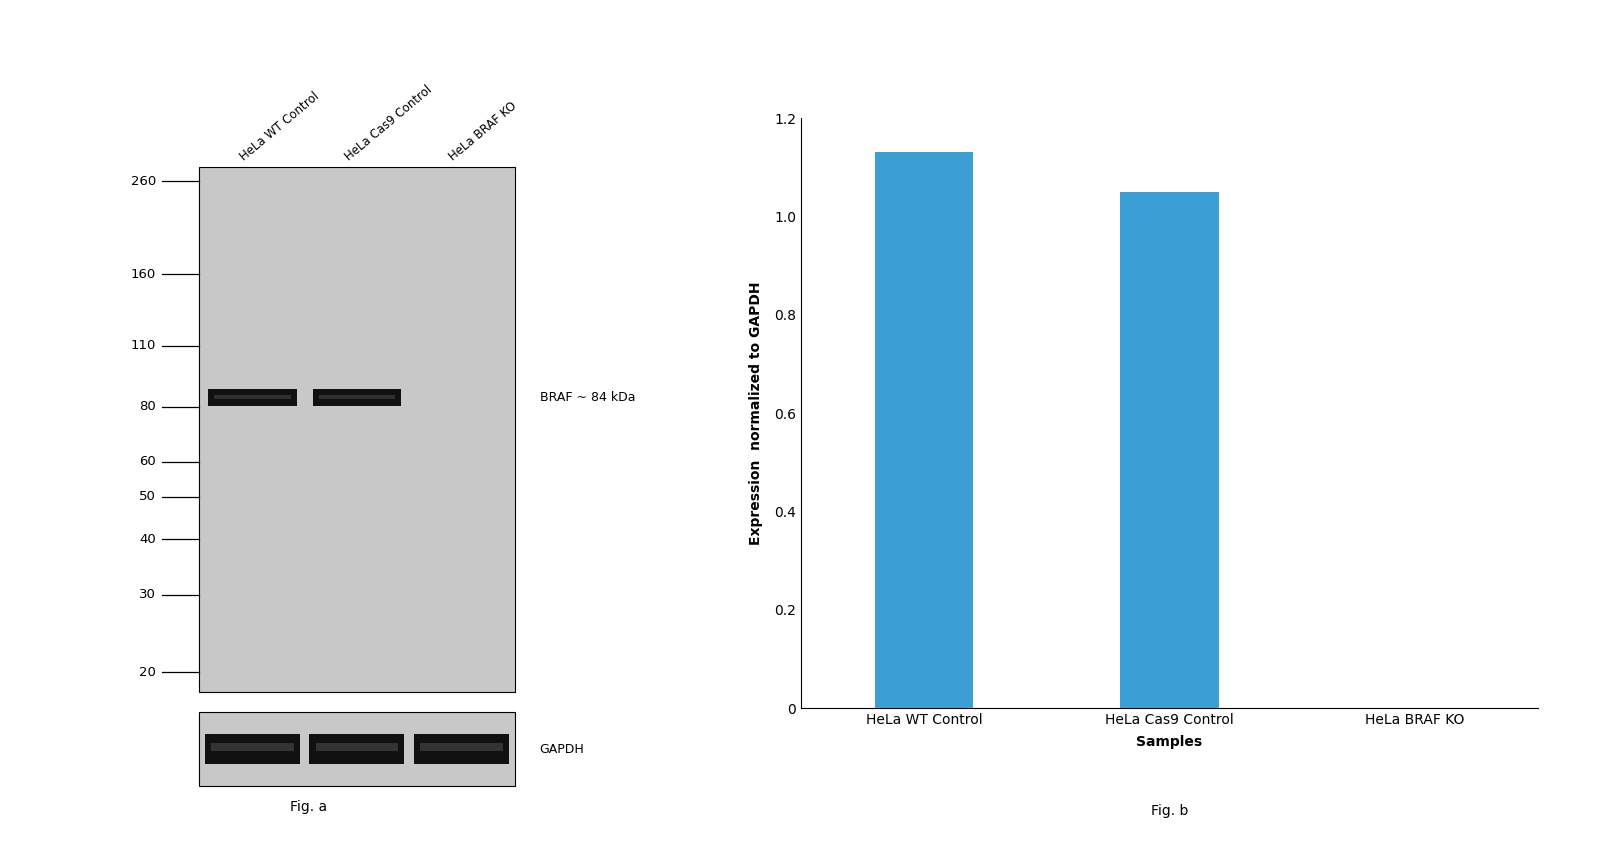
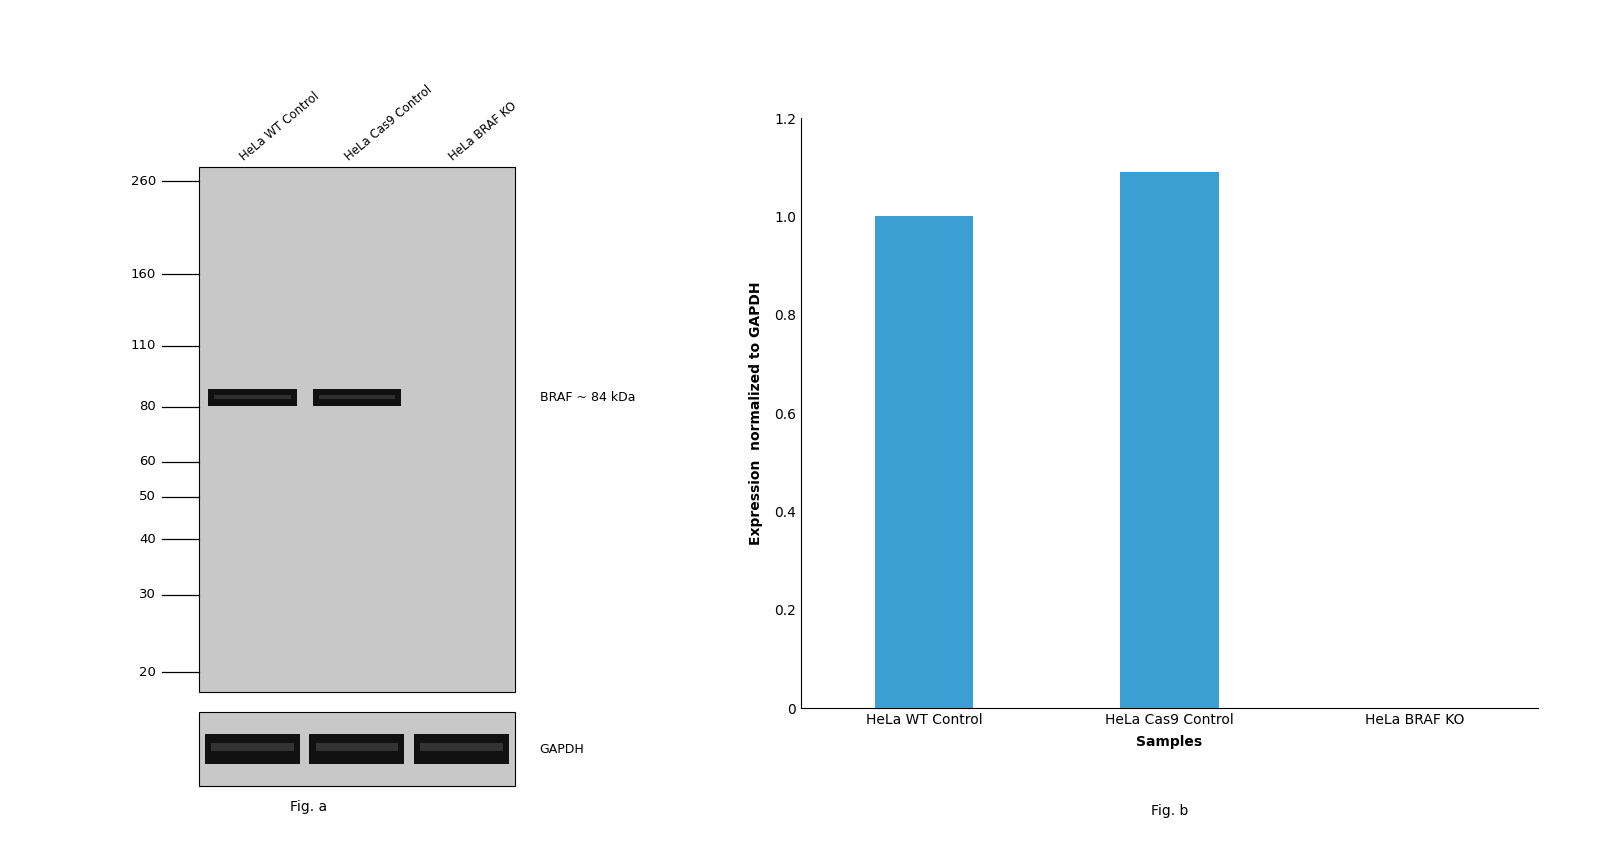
HeLa WT Control: 1.13 -> 1.00
HeLa Cas9 Control: 1.05 -> 1.09
